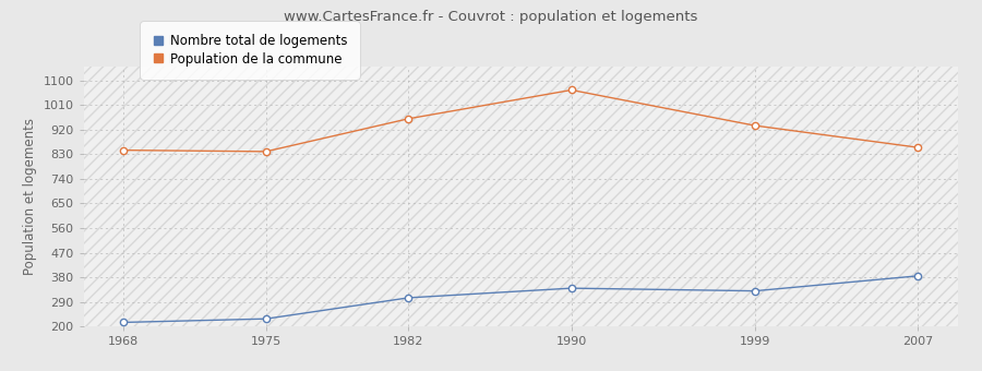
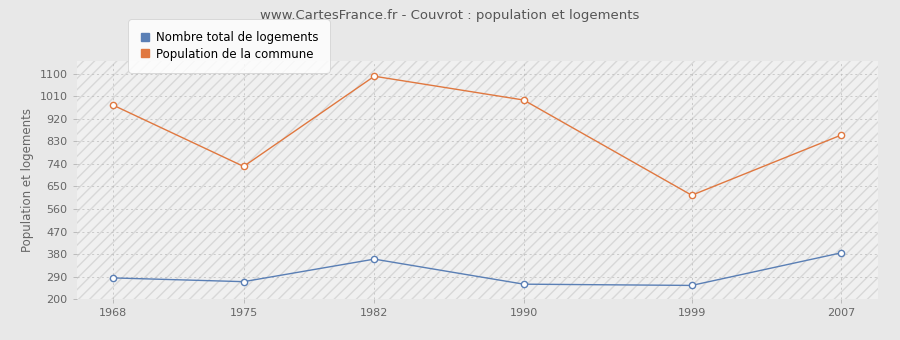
Nombre total de logements/1968: 215 -> 285
Population de la commune/1968: 845 -> 975
Nombre total de logements/1975: 228 -> 270
Population de la commune/1975: 840 -> 730
Nombre total de logements/1982: 305 -> 360
Population de la commune/1982: 960 -> 1090
Nombre total de logements/1990: 340 -> 260
Population de la commune/1990: 1065 -> 995
Nombre total de logements/1999: 330 -> 255
Population de la commune/1999: 935 -> 615
